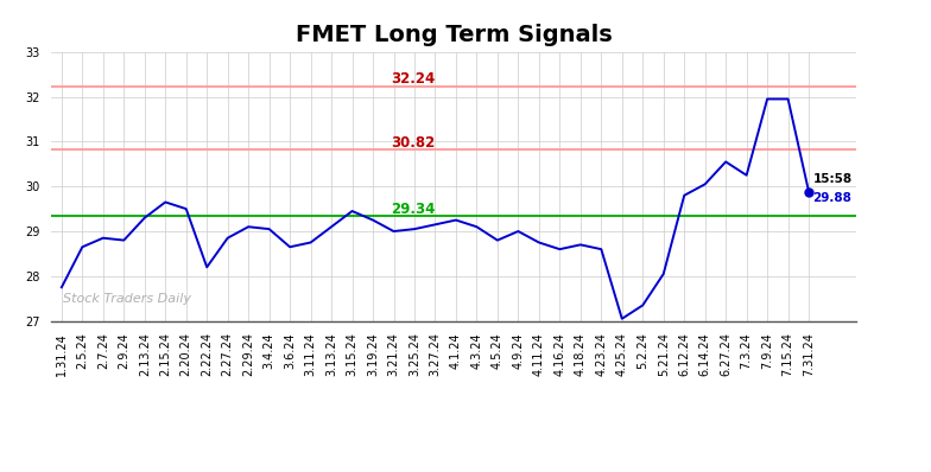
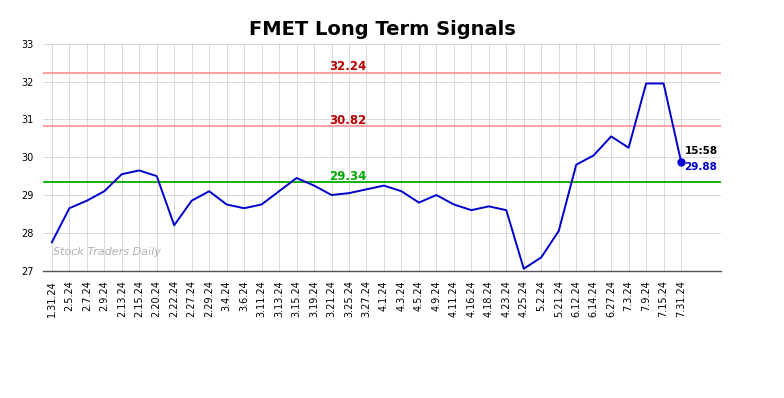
2.9.24: 28.80 -> 29.10
2.13.24: 29.30 -> 29.55
3.4.24: 29.05 -> 28.75
